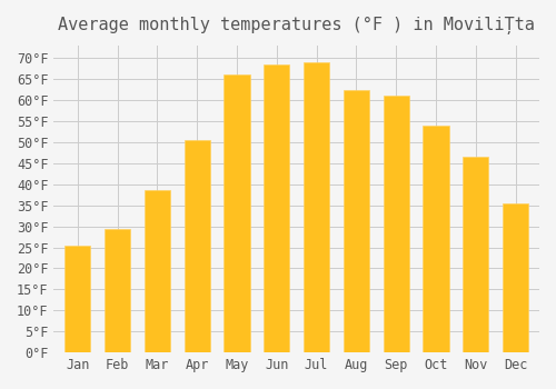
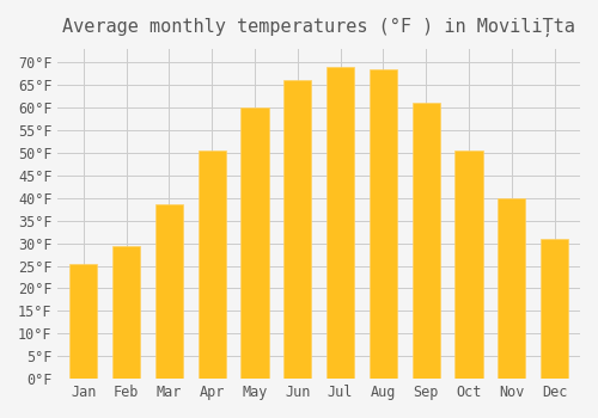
May: 66.0°F -> 60.0°F
Jun: 68.5°F -> 66.0°F
Aug: 62.5°F -> 68.5°F
Oct: 54.0°F -> 50.5°F
Nov: 46.5°F -> 40.0°F
Dec: 35.5°F -> 31.0°F
